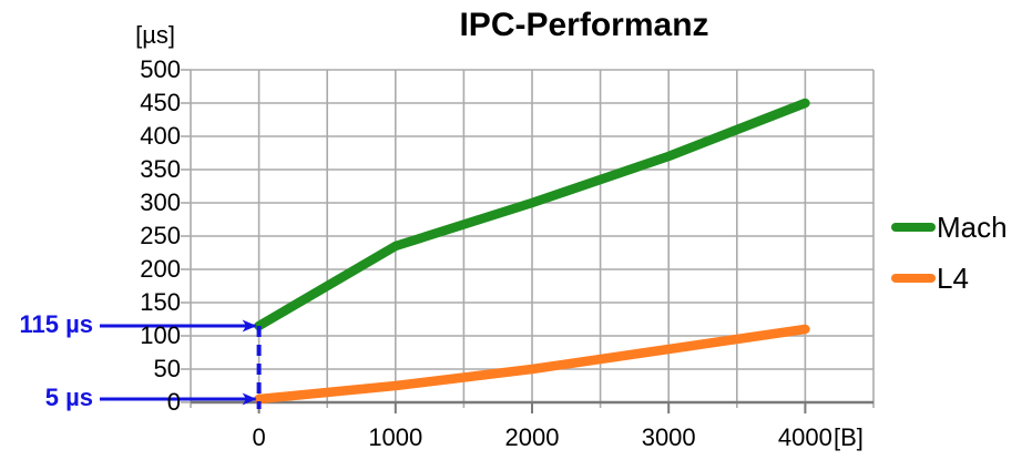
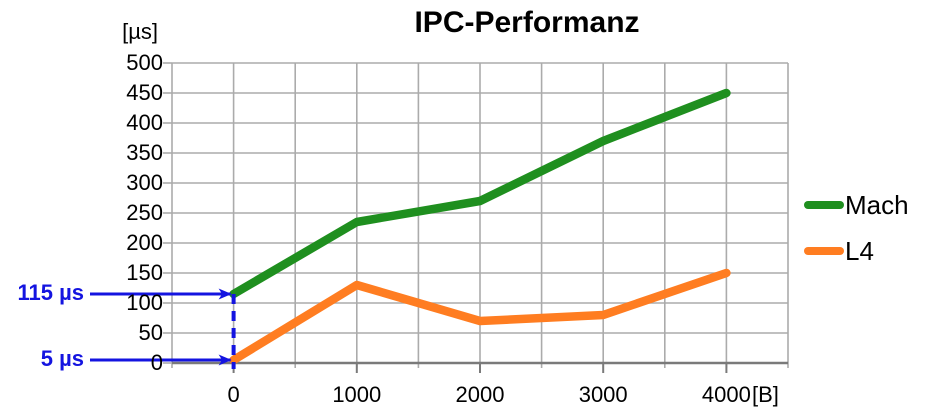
L4/1000: 20 -> 130
Mach/2000: 300 -> 270
L4/2000: 50 -> 70
L4/4000: 110 -> 150
